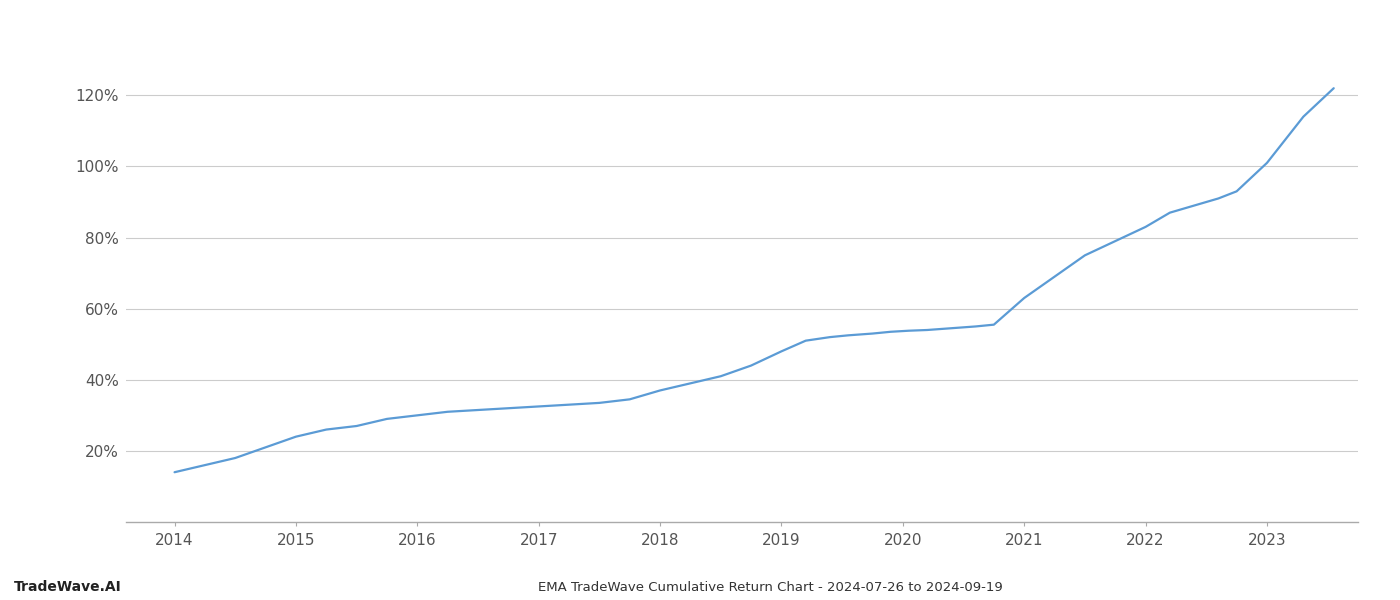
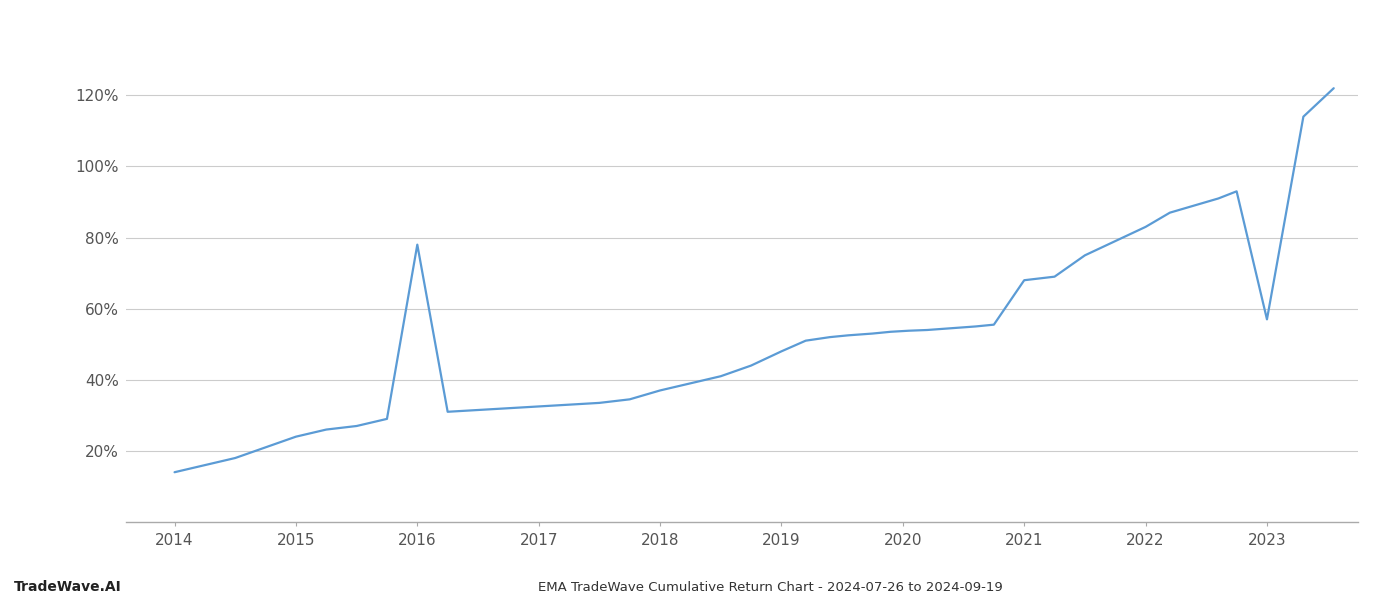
2016: 30.0% -> 78.0%
2021: 63.0% -> 68.0%
2023: 101.0% -> 57.0%
